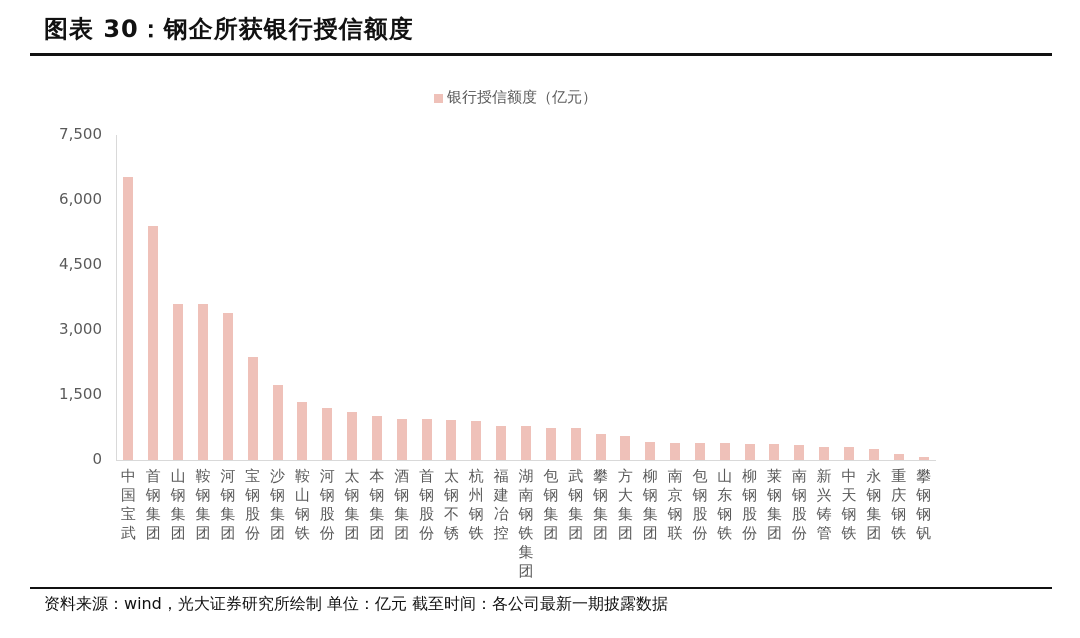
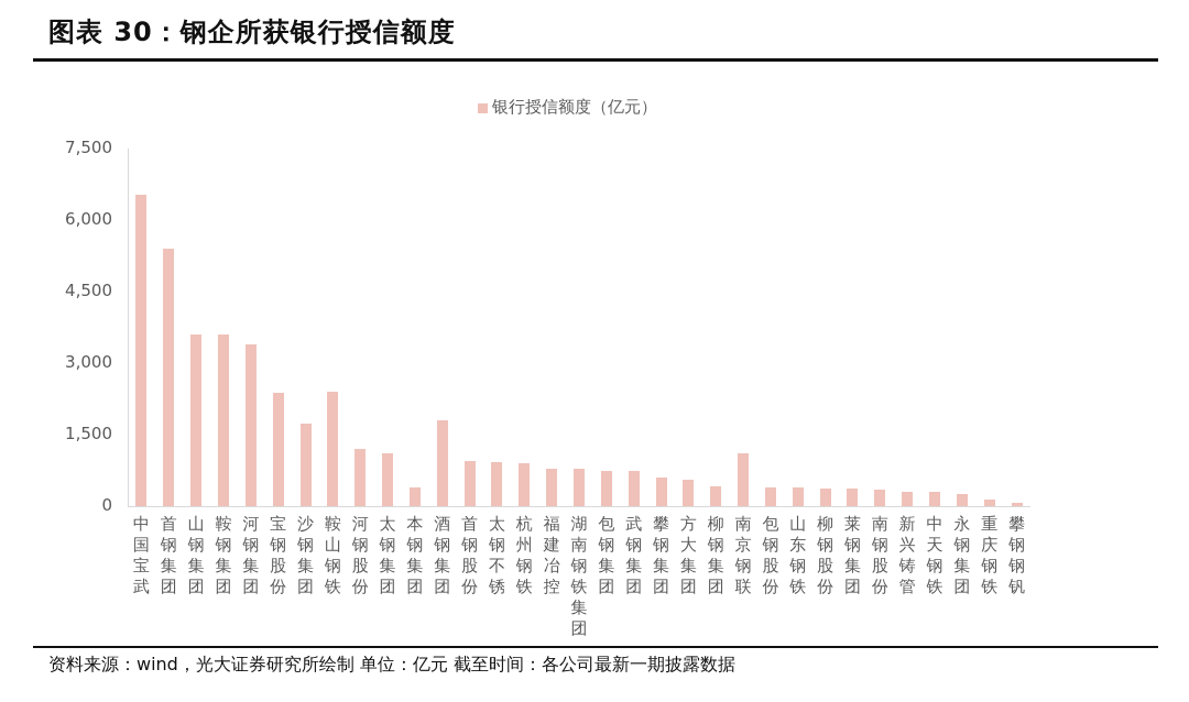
鞍山钢铁: 1300 -> 2400
本钢集团: 1000 -> 400
酒钢集团: 1000 -> 1800
南京钢联: 400 -> 1100
